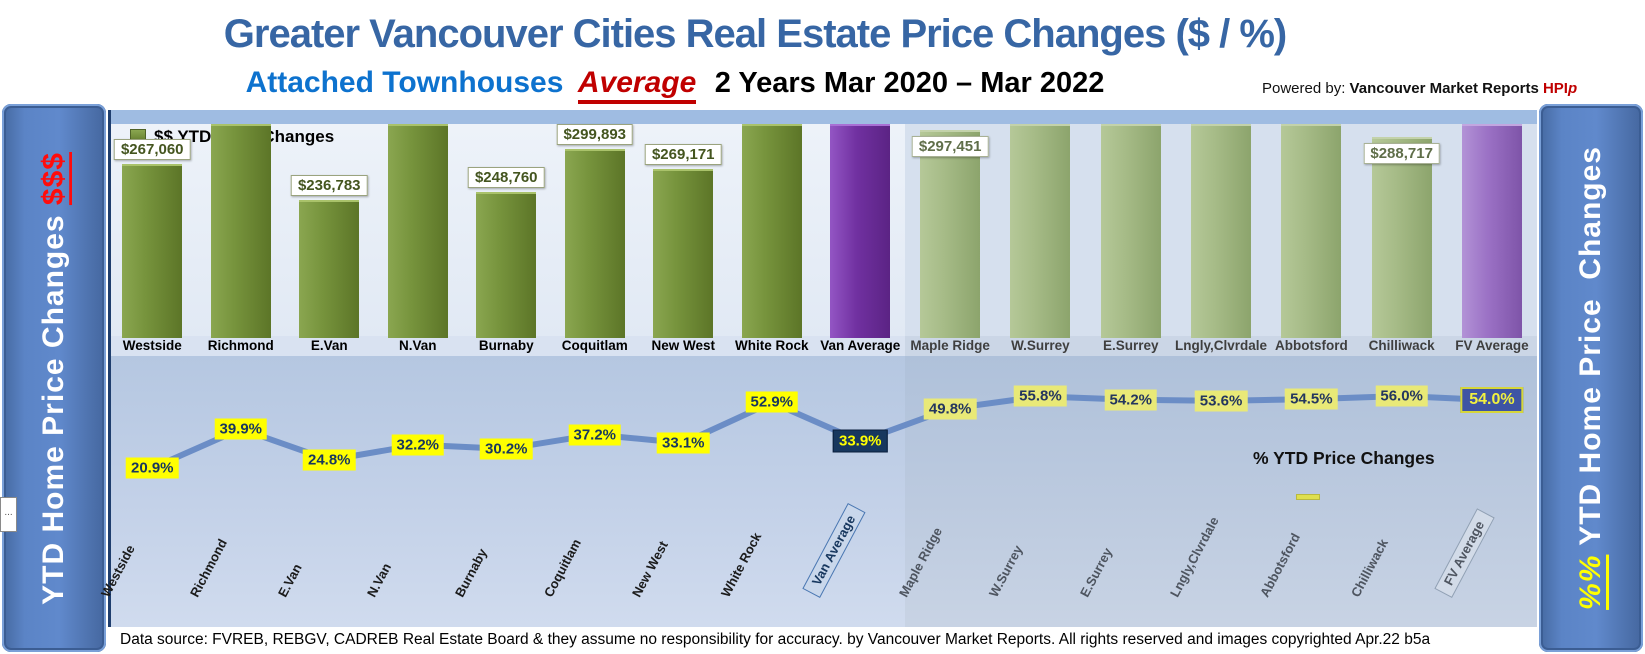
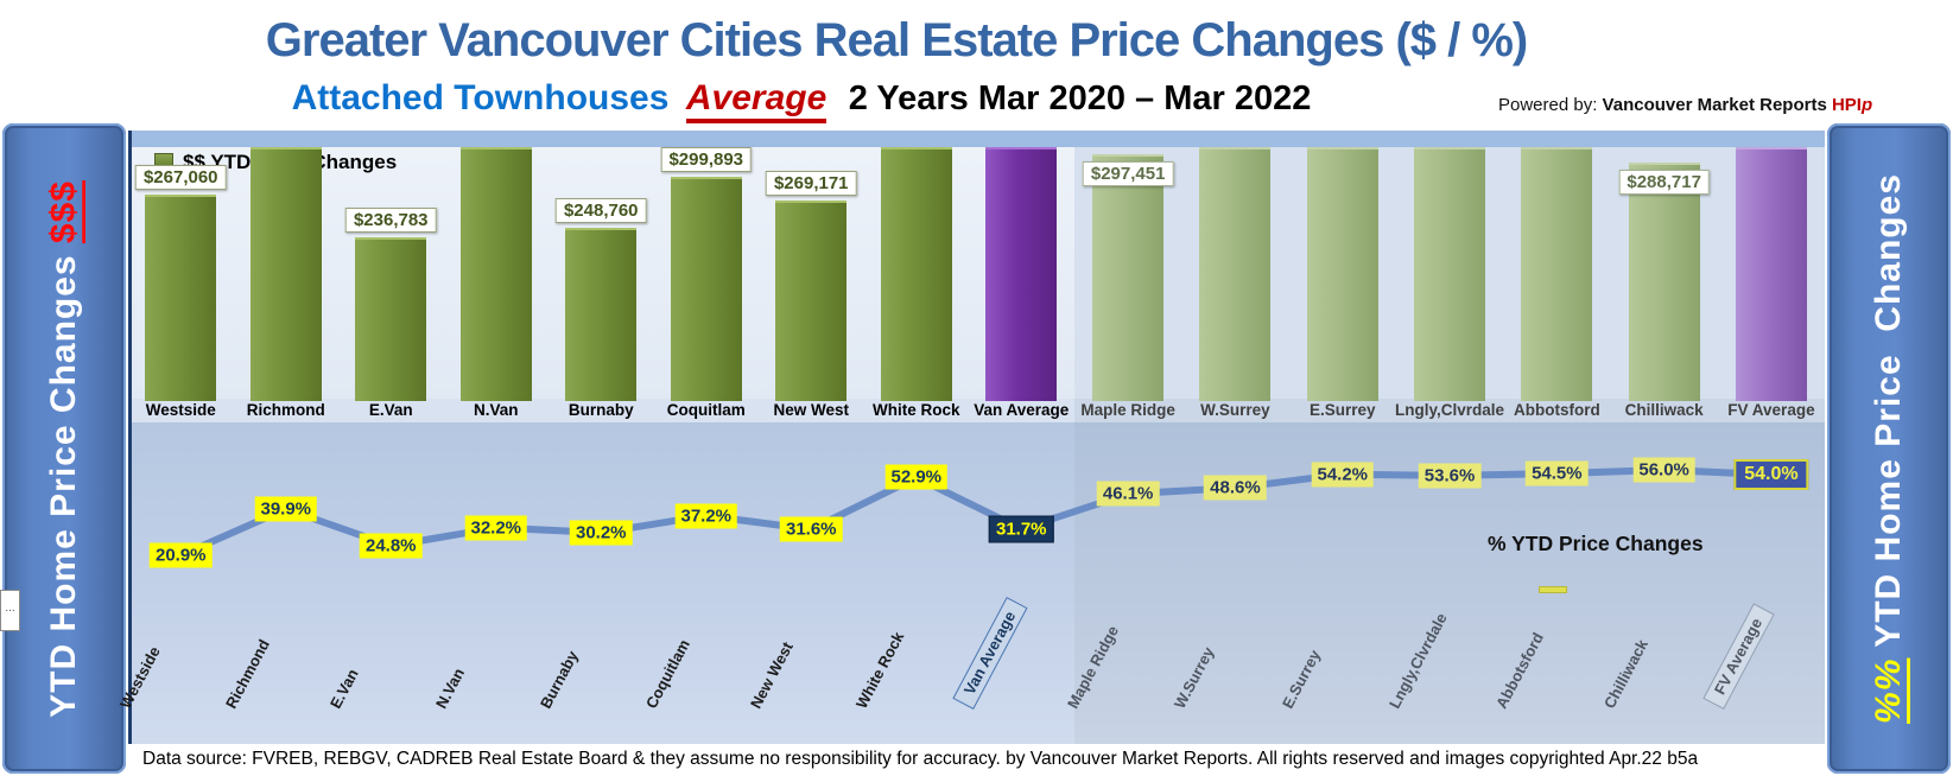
% YTD Price Changes/New West: 33.1% -> 31.6%
% YTD Price Changes/Van Average: 33.9% -> 31.7%
% YTD Price Changes/Maple Ridge: 49.8% -> 46.1%
% YTD Price Changes/W.Surrey: 55.8% -> 48.6%
